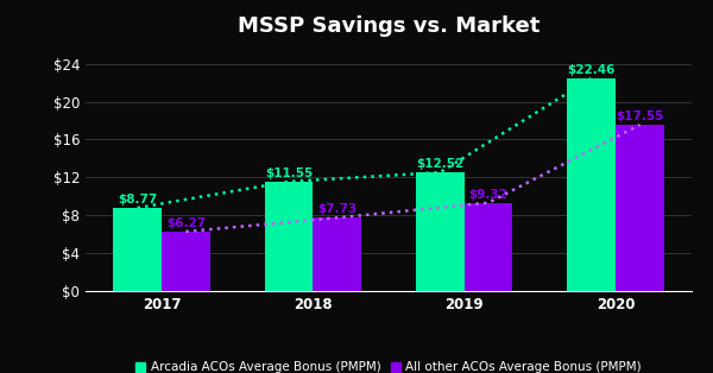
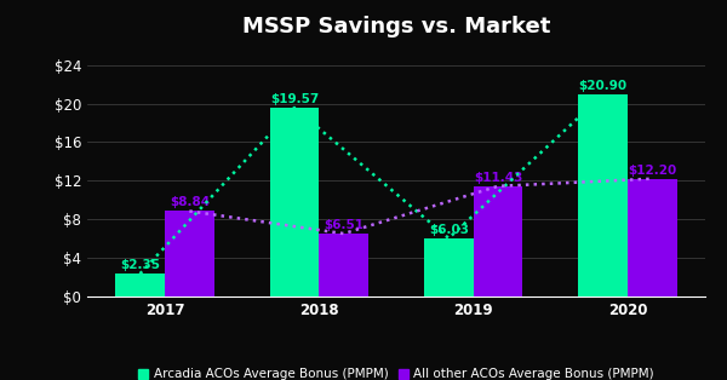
Arcadia ACOs Average Bonus (PMPM)/2017: $8.77 -> $2.35
All other ACOs Average Bonus (PMPM)/2017: $6.27 -> $8.84
Arcadia ACOs Average Bonus (PMPM)/2018: $11.55 -> $19.57
All other ACOs Average Bonus (PMPM)/2018: $7.73 -> $6.51
Arcadia ACOs Average Bonus (PMPM)/2019: $12.52 -> $6.03
All other ACOs Average Bonus (PMPM)/2019: $9.32 -> $11.43
Arcadia ACOs Average Bonus (PMPM)/2020: $22.46 -> $20.90
All other ACOs Average Bonus (PMPM)/2020: $17.55 -> $12.20
